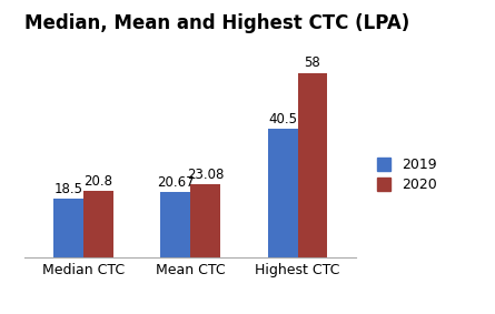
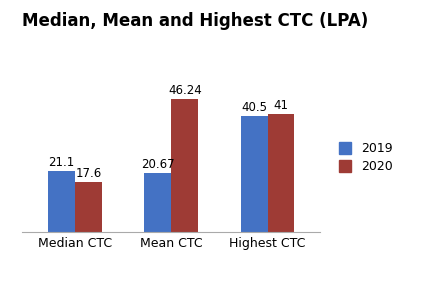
2019/Median CTC: 18.5 -> 21.1
2020/Median CTC: 20.8 -> 17.6
2020/Mean CTC: 23.08 -> 46.24
2020/Highest CTC: 58 -> 41
